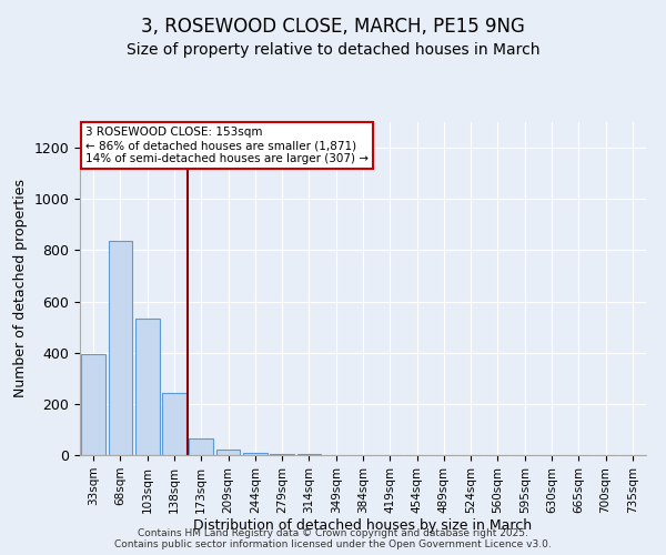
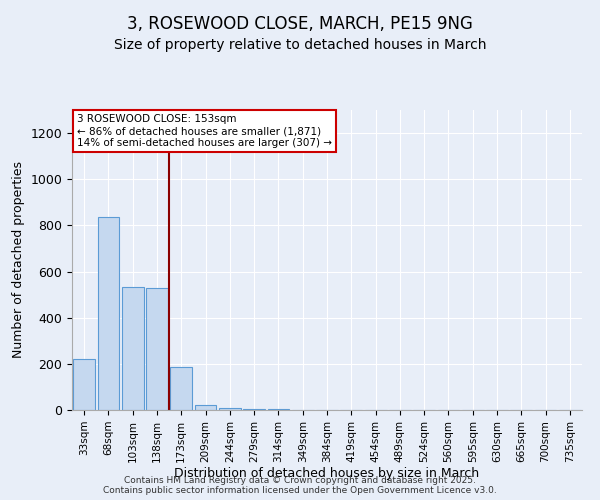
33sqm: 395 -> 220
138sqm: 243 -> 530
173sqm: 65 -> 185
